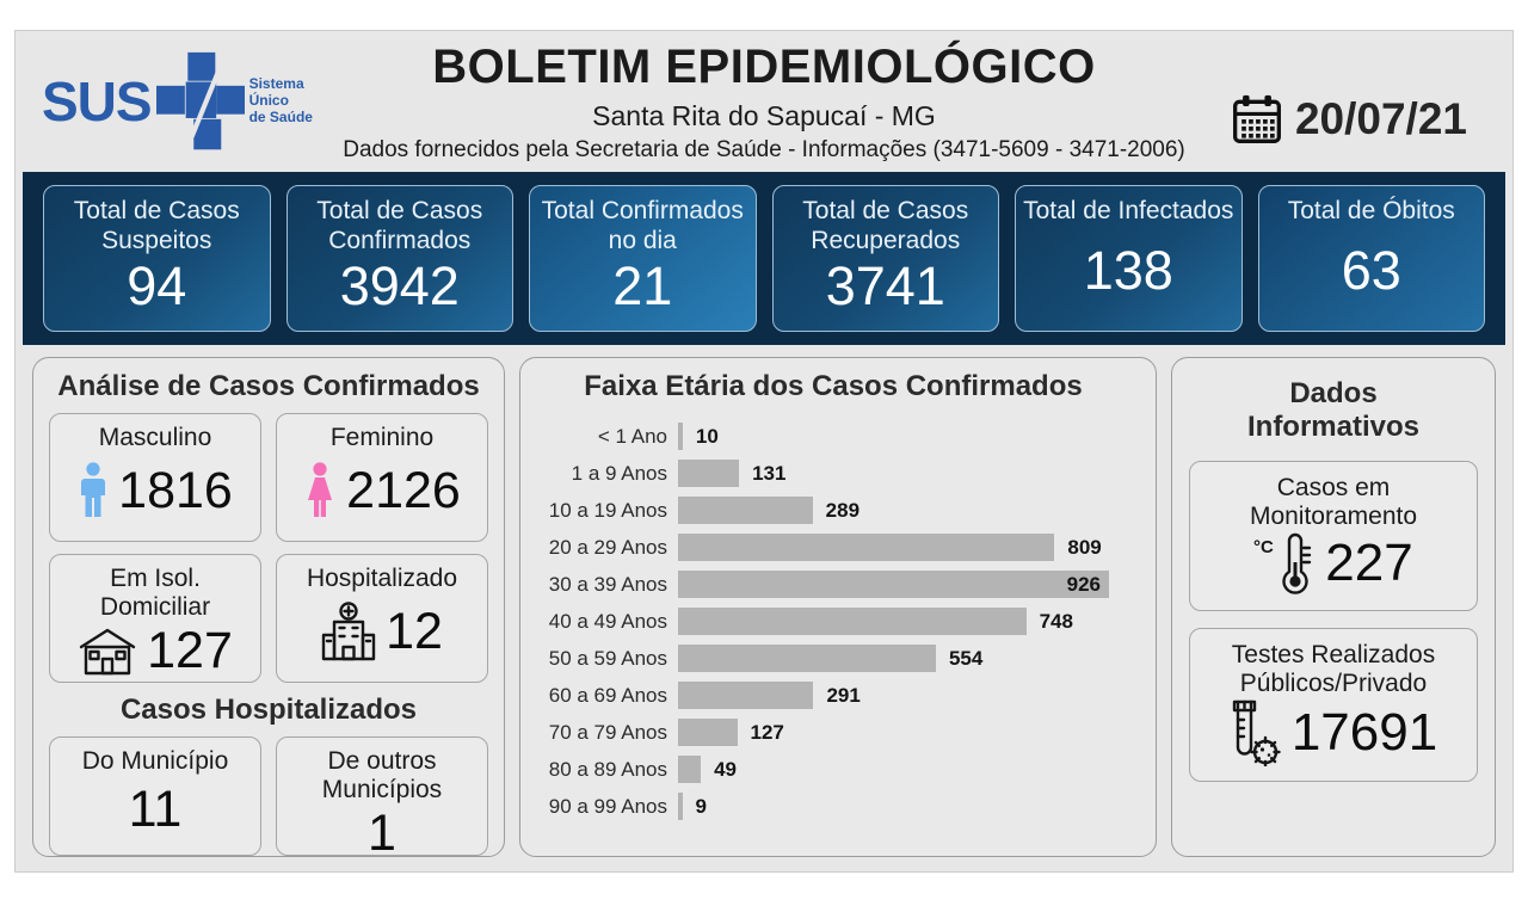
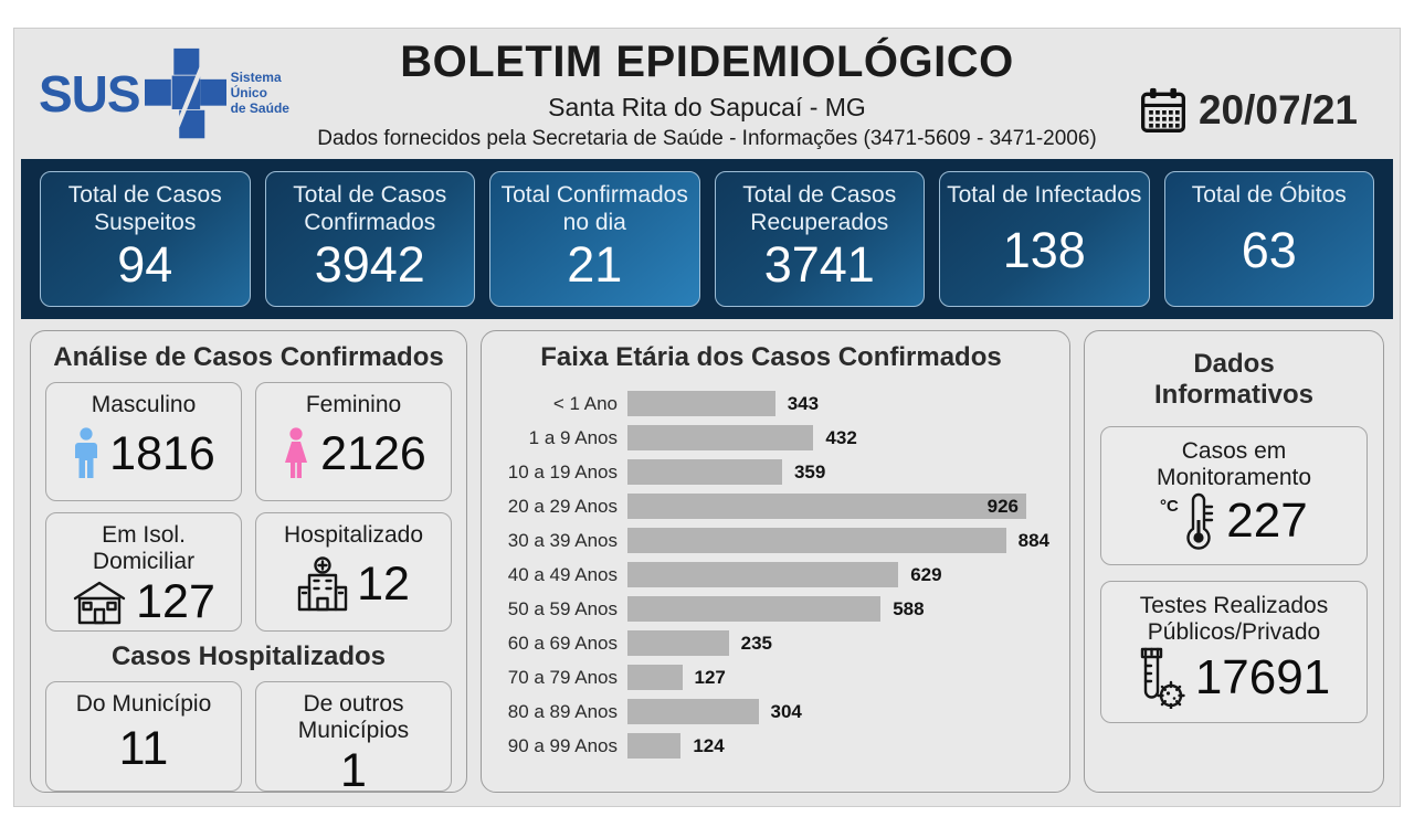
< 1 Ano: 10 -> 343
1 a 9 Anos: 131 -> 432
10 a 19 Anos: 289 -> 359
20 a 29 Anos: 809 -> 926
30 a 39 Anos: 926 -> 884
40 a 49 Anos: 748 -> 629
50 a 59 Anos: 554 -> 588
60 a 69 Anos: 291 -> 235
80 a 89 Anos: 49 -> 304
90 a 99 Anos: 9 -> 124
